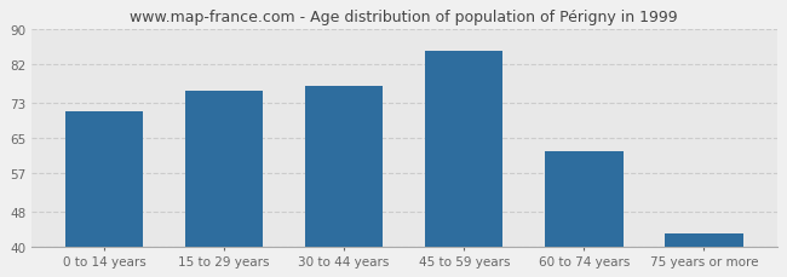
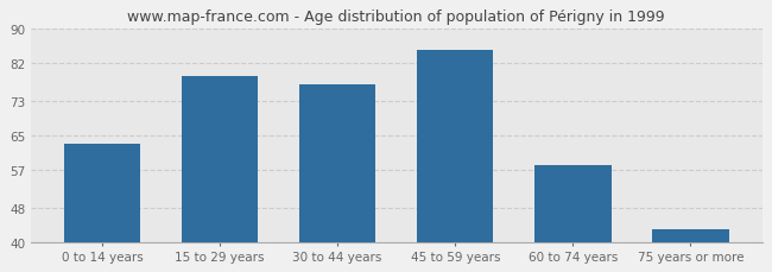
0 to 14 years: 71 -> 63
15 to 29 years: 76 -> 79
60 to 74 years: 62 -> 58
